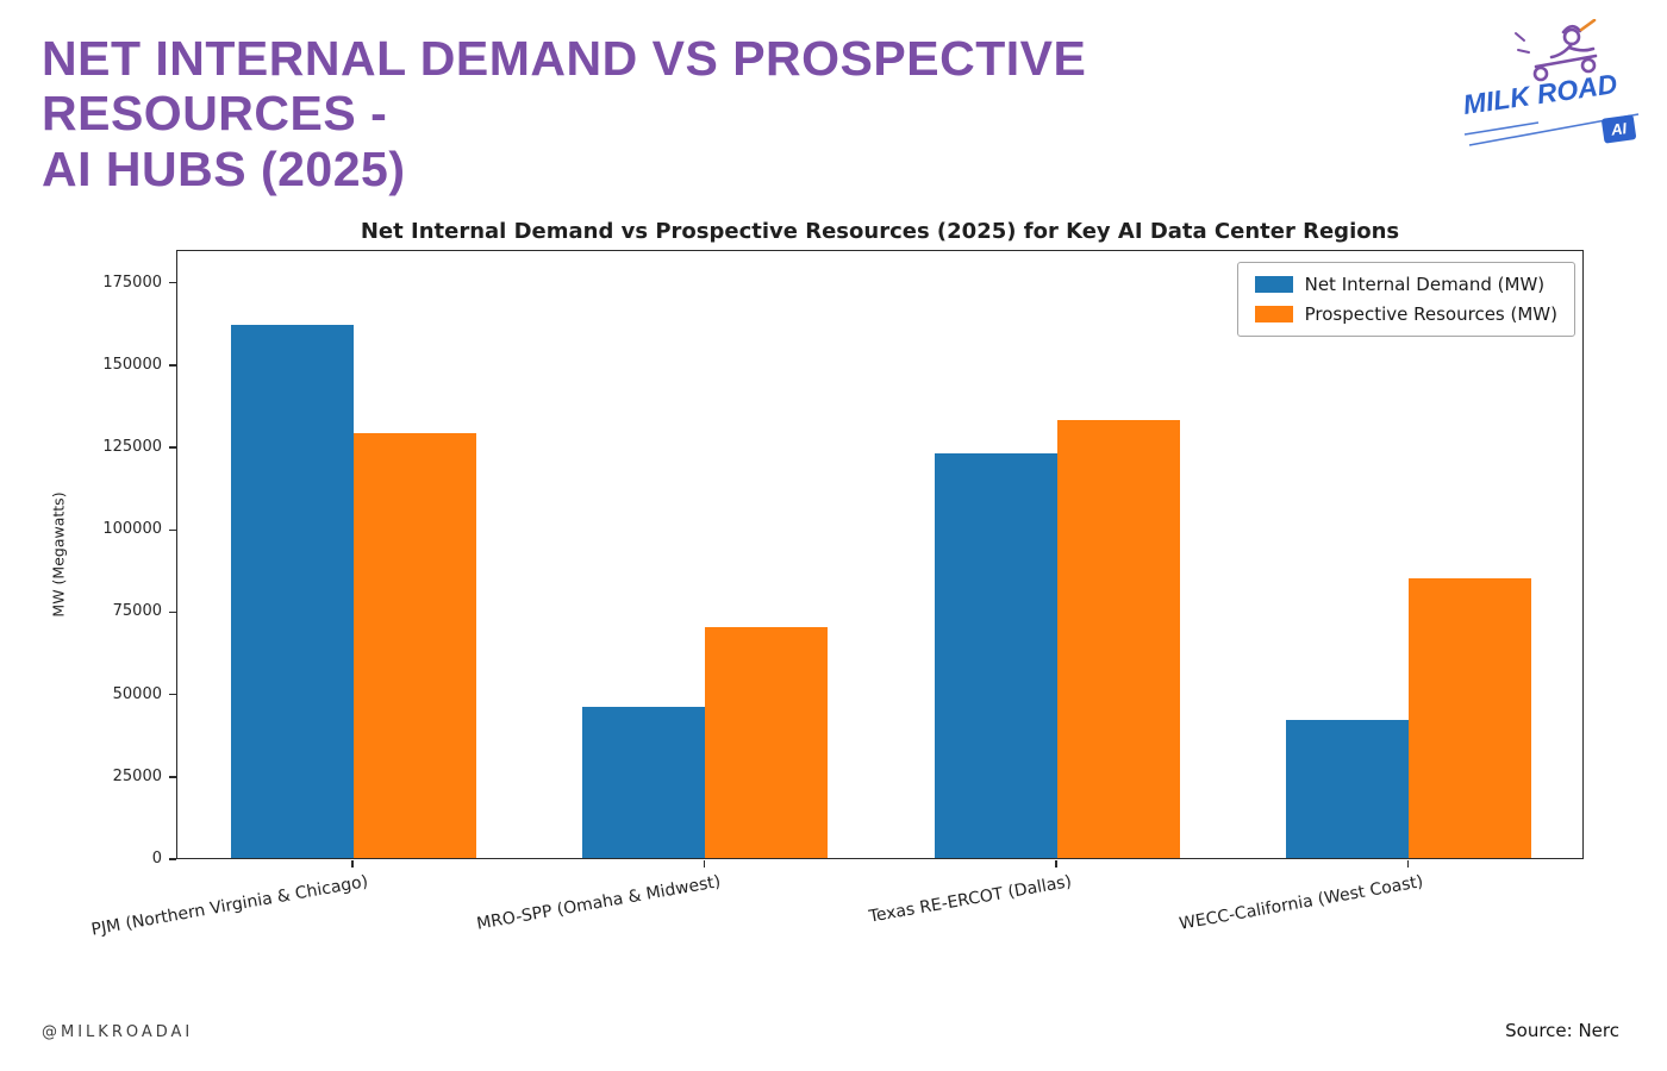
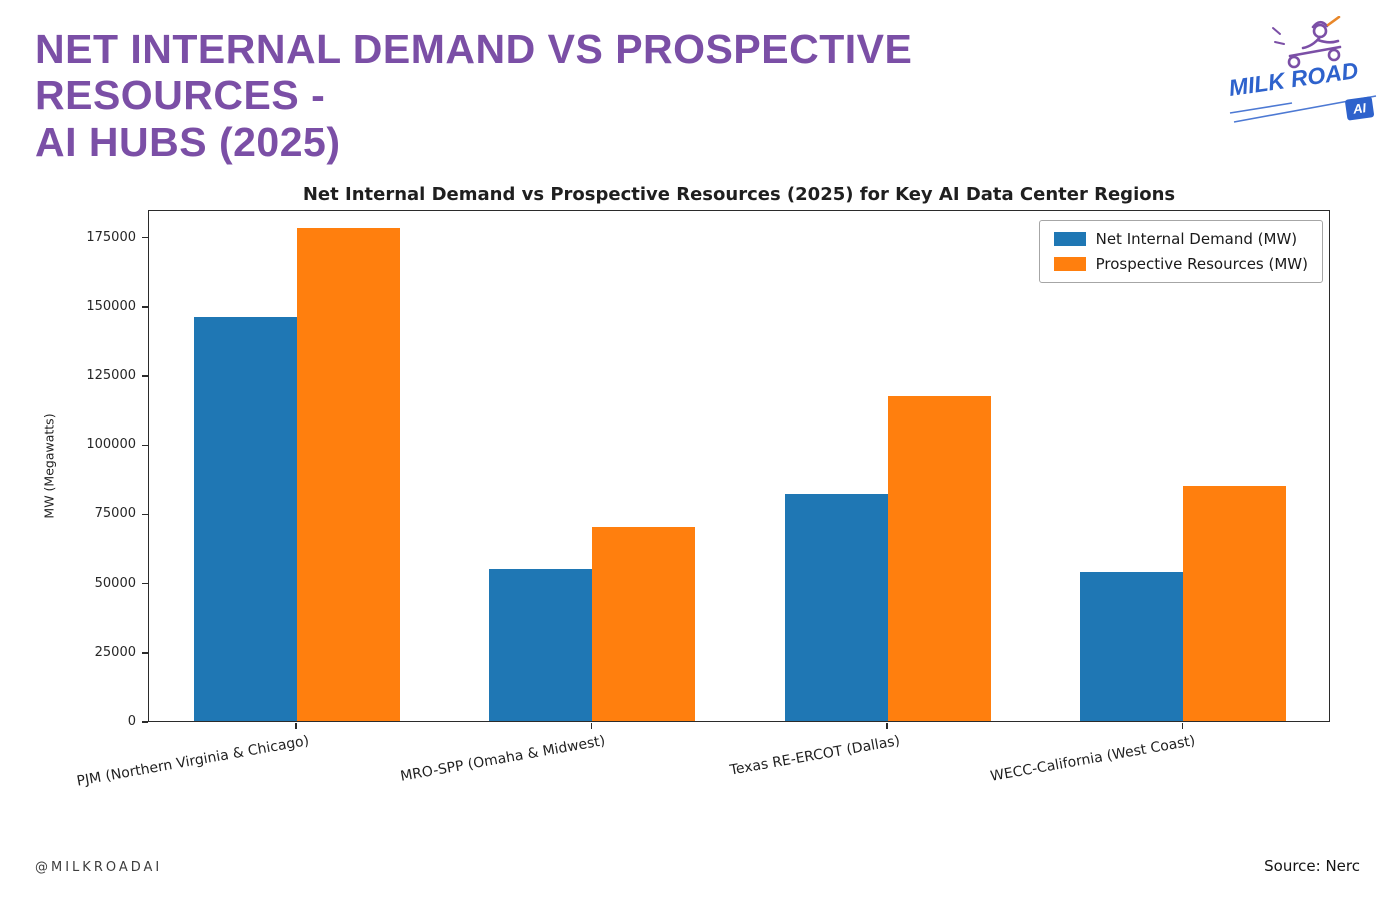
Net Internal Demand (MW)/PJM (Northern Virginia & Chicago): 162000 -> 146000
Prospective Resources (MW)/PJM (Northern Virginia & Chicago): 129000 -> 178000
Net Internal Demand (MW)/MRO-SPP (Omaha & Midwest): 46000 -> 55000
Net Internal Demand (MW)/Texas RE-ERCOT (Dallas): 123000 -> 82000
Prospective Resources (MW)/Texas RE-ERCOT (Dallas): 133000 -> 118000
Net Internal Demand (MW)/WECC-California (West Coast): 42000 -> 54000
